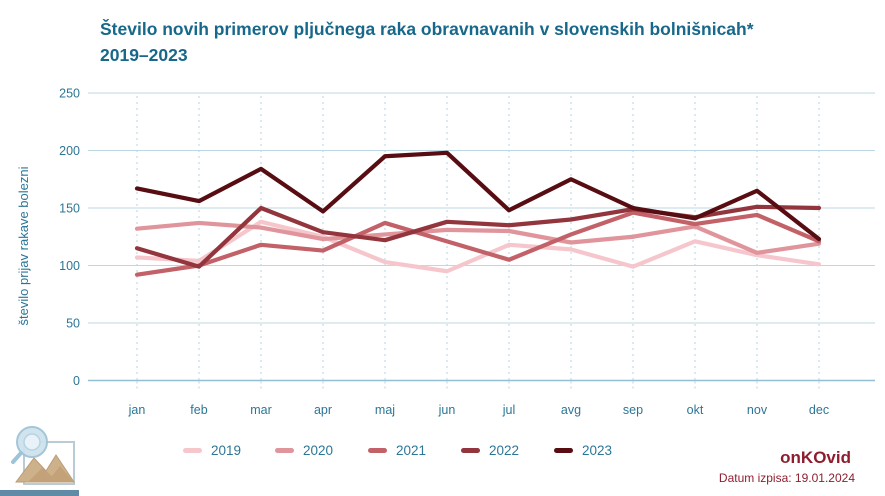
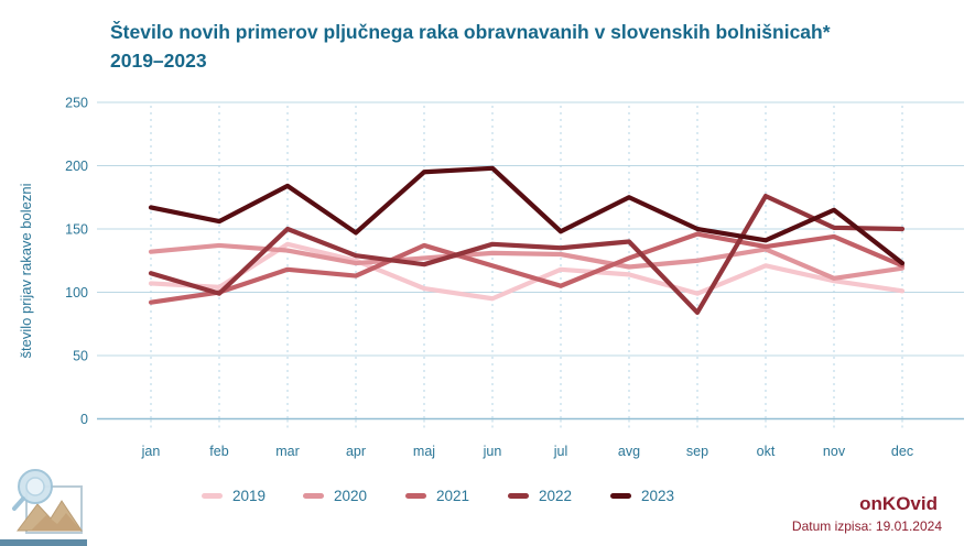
2022/sep: 149 -> 84
2022/okt: 142 -> 176
